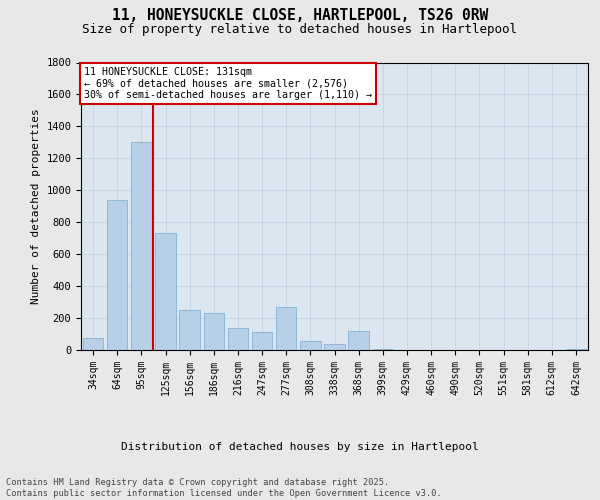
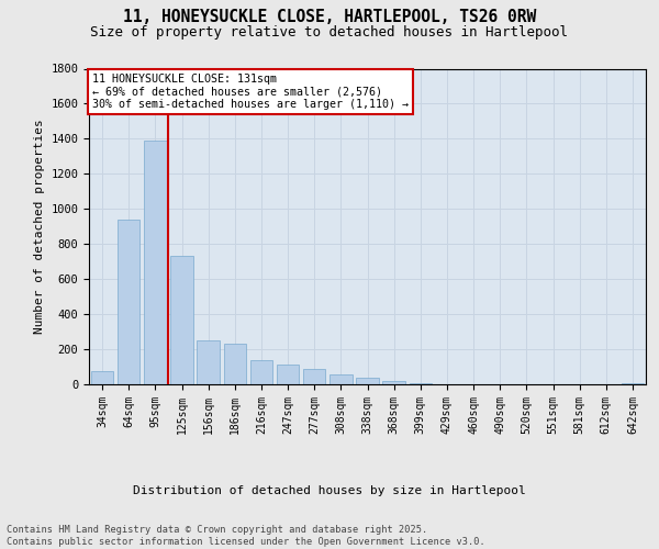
95sqm: 1300 -> 1390
277sqm: 270 -> 80
368sqm: 120 -> 20
